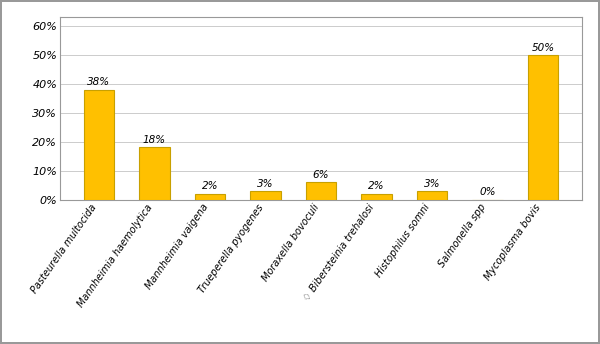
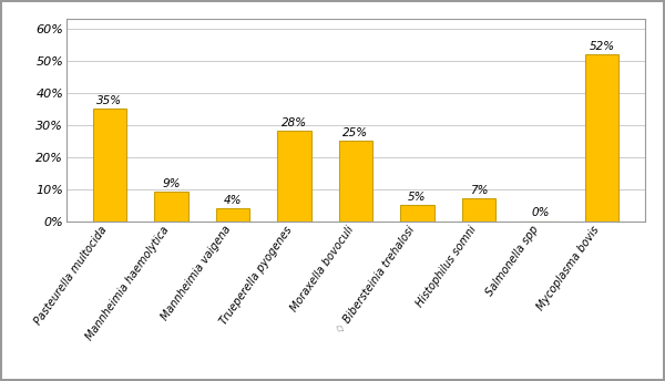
Pasteurella multocida: 38% -> 35%
Mannheimia haemolytica: 18% -> 9%
Mannheimia vaigena: 2% -> 4%
Trueperella pyogenes: 3% -> 28%
Moraxella bovoculi: 6% -> 25%
♢ Bibersteinia trehalosi: 2% -> 5%
Histophilus somni: 3% -> 7%
Mycoplasma bovis: 50% -> 52%
